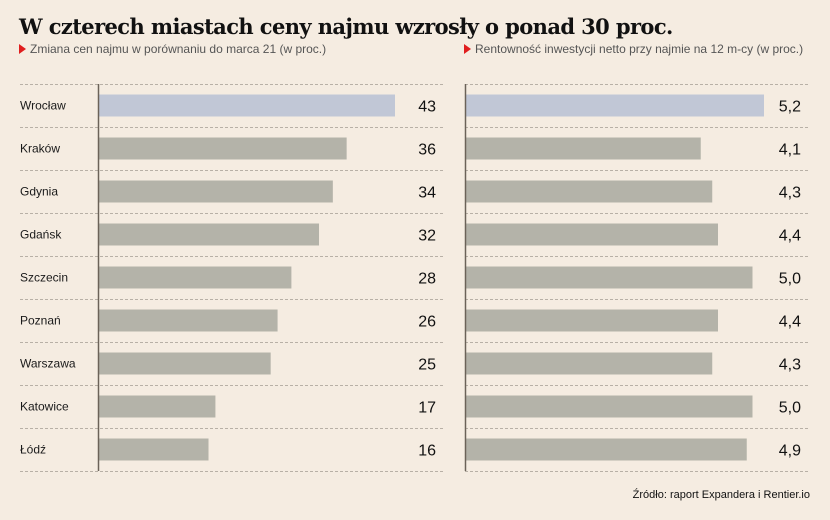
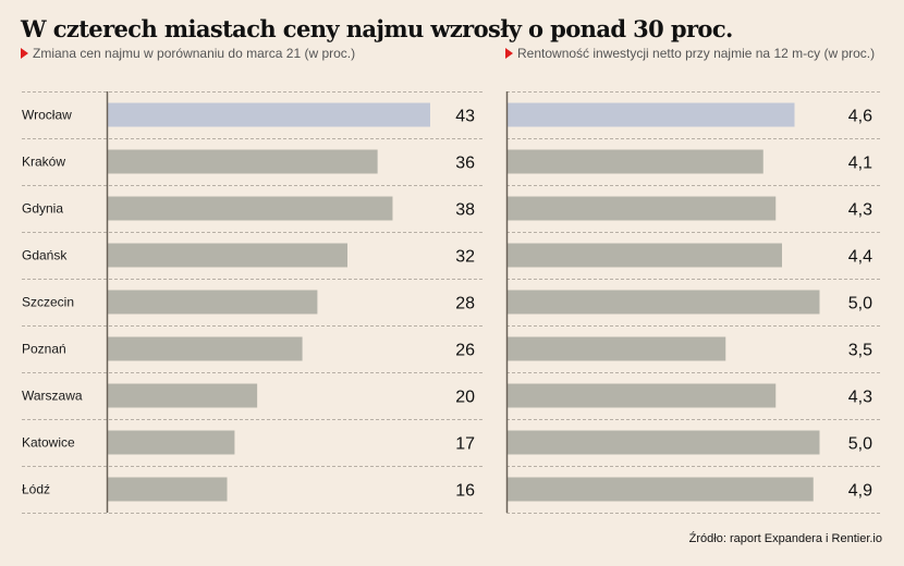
Zmiana cen najmu w porównaniu do marca 21 (w proc.)/Gdynia: 34 -> 38
Zmiana cen najmu w porównaniu do marca 21 (w proc.)/Warszawa: 25 -> 20
Rentowność inwestycji netto przy najmie na 12 m-cy (w proc.)/Wrocław: 5,2 -> 4,6
Rentowność inwestycji netto przy najmie na 12 m-cy (w proc.)/Poznań: 4,4 -> 3,5
